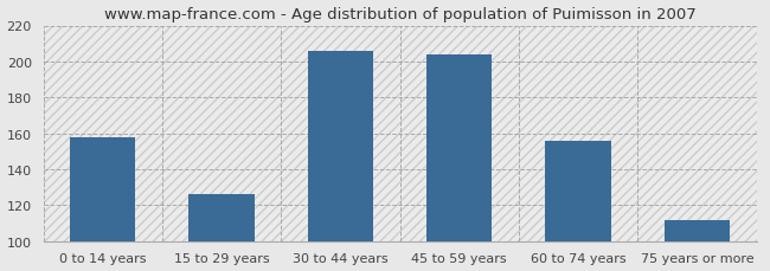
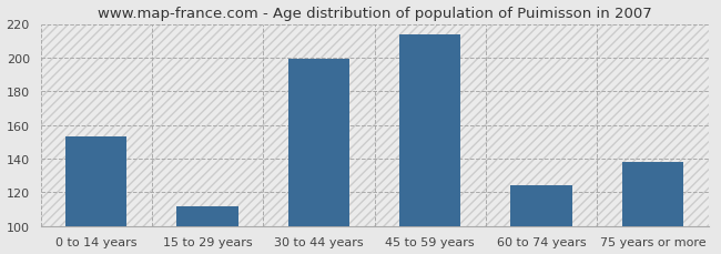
0 to 14 years: 158 -> 153
15 to 29 years: 126 -> 112
30 to 44 years: 206 -> 199
45 to 59 years: 204 -> 214
60 to 74 years: 156 -> 124
75 years or more: 112 -> 138
